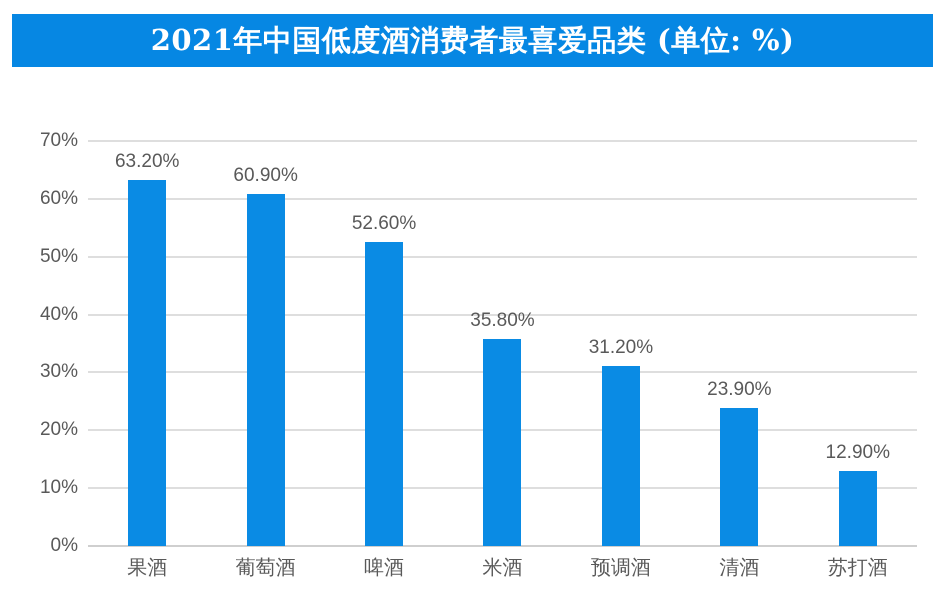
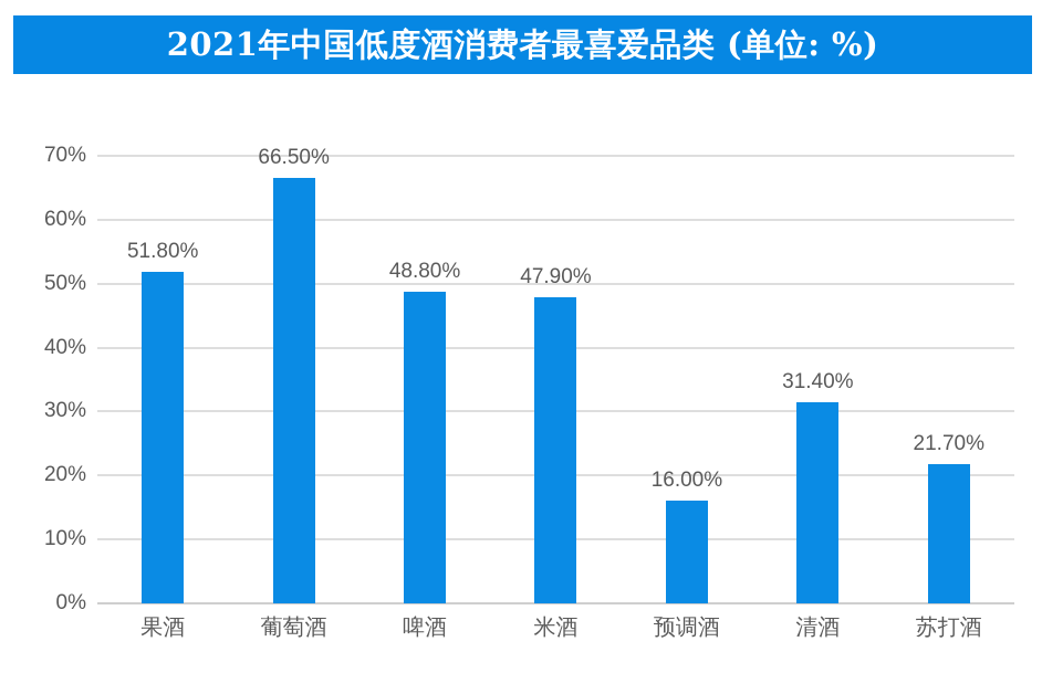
果酒: 63.20% -> 51.80%
葡萄酒: 60.90% -> 66.50%
啤酒: 52.60% -> 48.80%
米酒: 35.80% -> 47.90%
预调酒: 31.20% -> 16.00%
清酒: 23.90% -> 31.40%
苏打酒: 12.90% -> 21.70%
